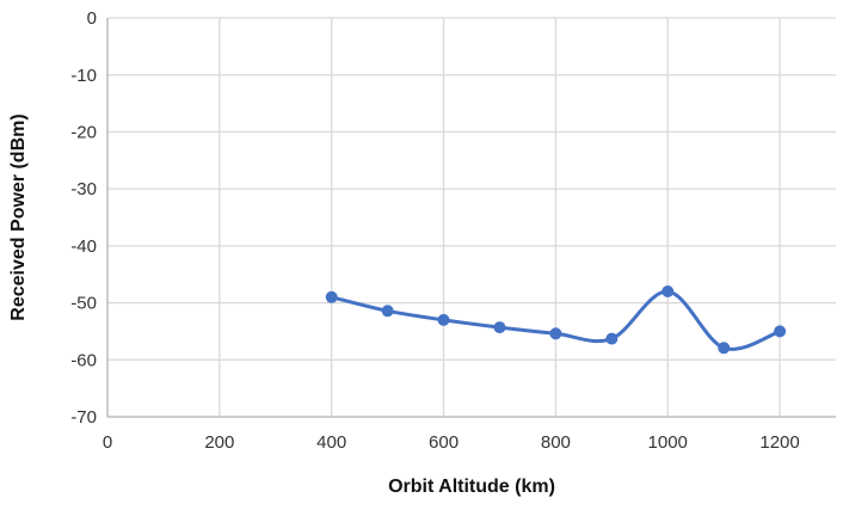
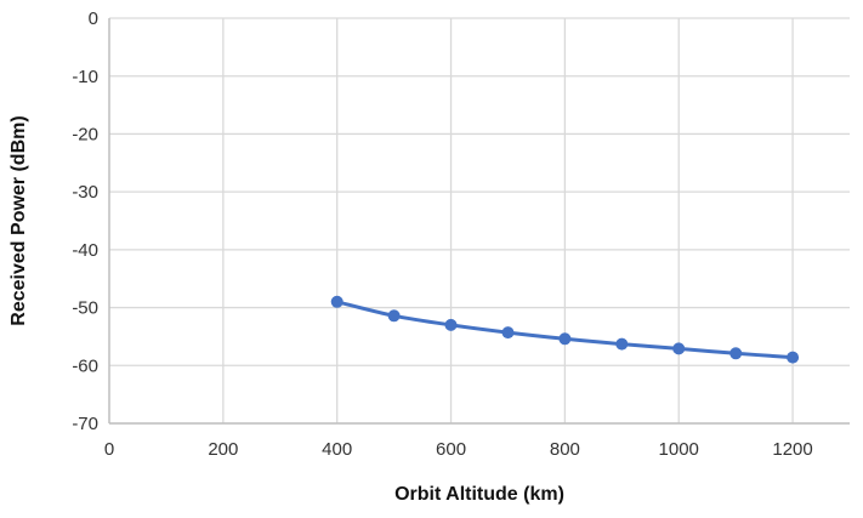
1000: -48 -> -57
1200: -55 -> -59
